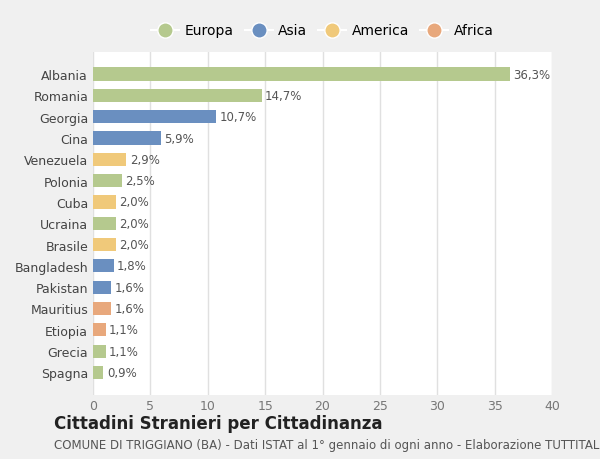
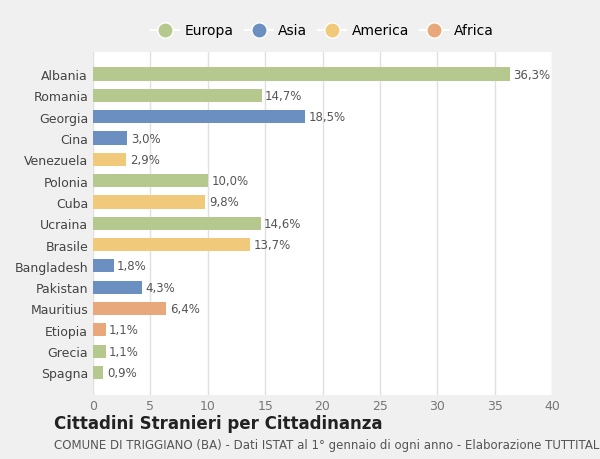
Georgia: 10,7% -> 18,5%
Cina: 5,9% -> 3,0%
Polonia: 2,5% -> 10,0%
Cuba: 2,0% -> 9,8%
Ucraina: 2,0% -> 14,6%
Brasile: 2,0% -> 13,7%
Pakistan: 1,6% -> 4,3%
Mauritius: 1,6% -> 6,4%
